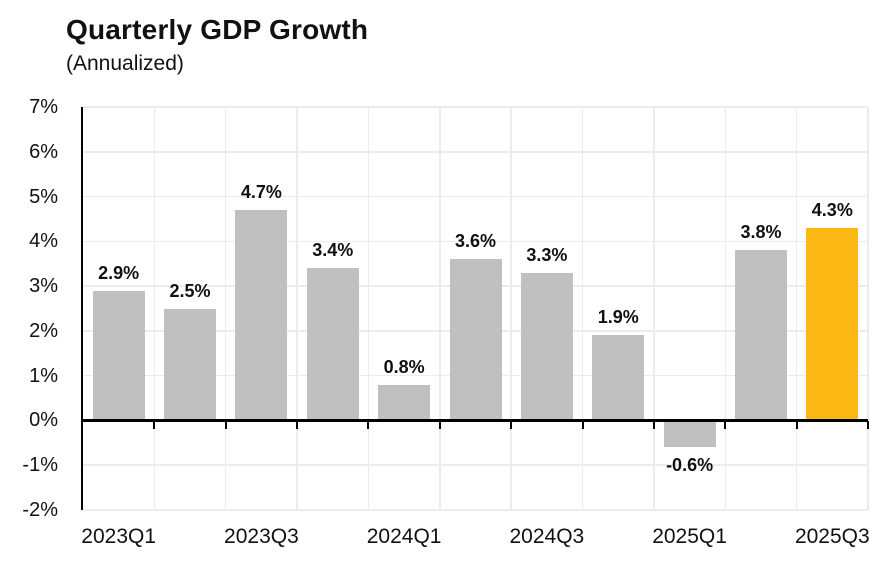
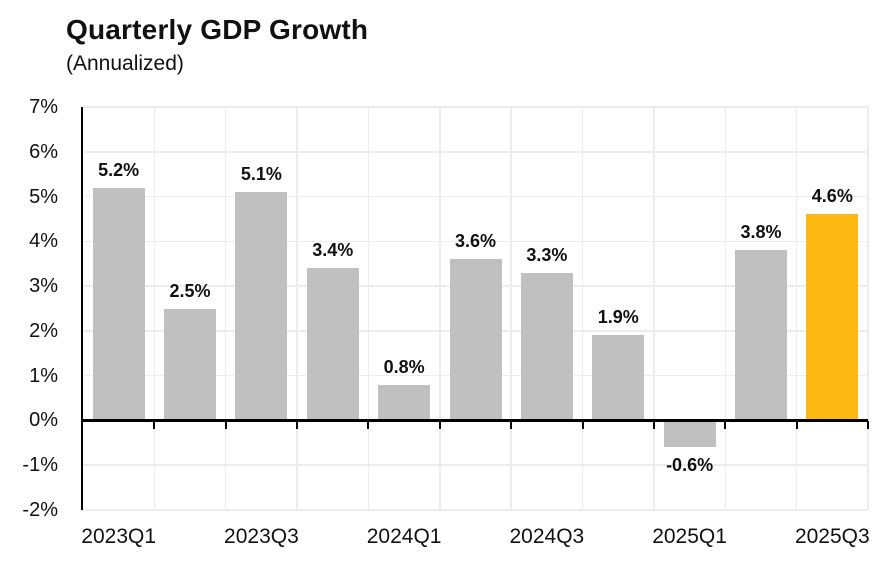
2023Q1: 2.9% -> 5.2%
2023Q3: 4.7% -> 5.1%
2025Q3: 4.3% -> 4.6%
